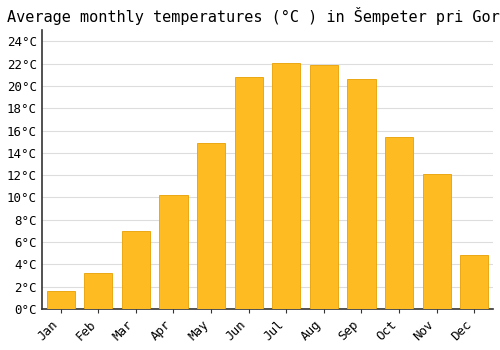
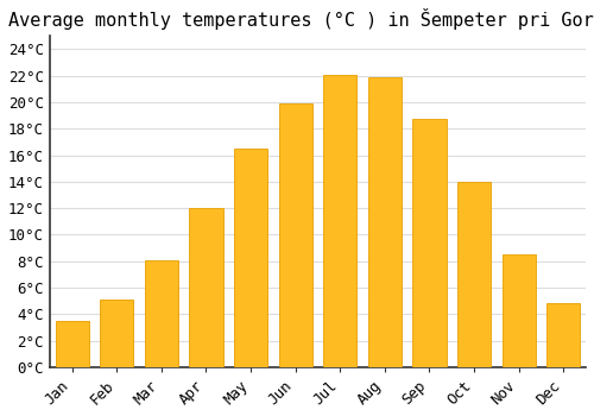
Jan: 1.6°C -> 3.5°C
Feb: 3.2°C -> 5.1°C
Mar: 7.0°C -> 8.1°C
Apr: 10.2°C -> 12.0°C
May: 14.9°C -> 16.5°C
Jun: 20.8°C -> 19.9°C
Sep: 20.6°C -> 18.7°C
Oct: 15.4°C -> 14.0°C
Nov: 12.1°C -> 8.5°C
